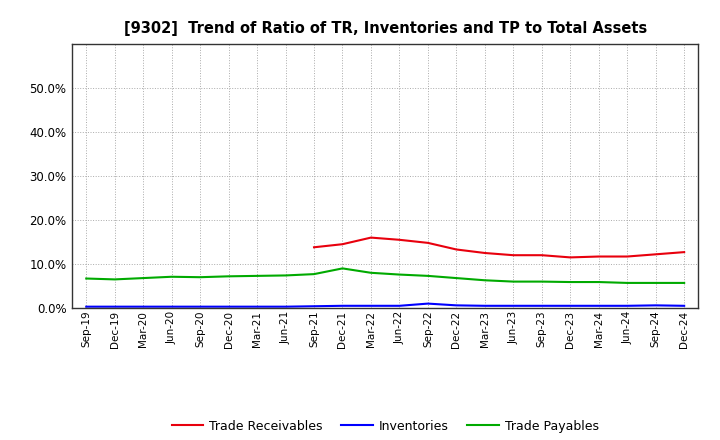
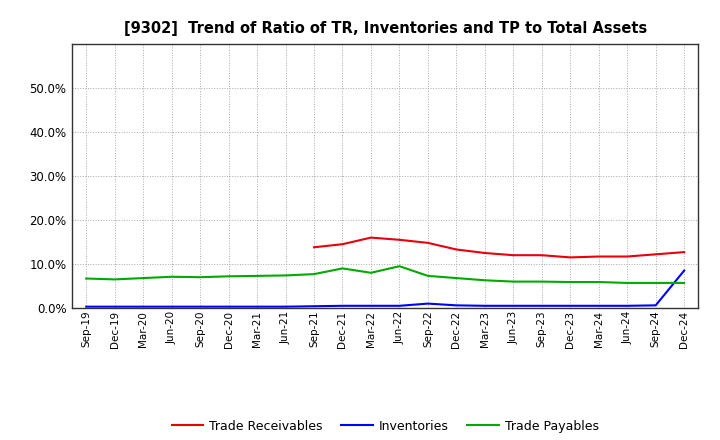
Trade Payables/Jun-22: 7.6% -> 9.5%
Inventories/Dec-24: 0.5% -> 8.5%
